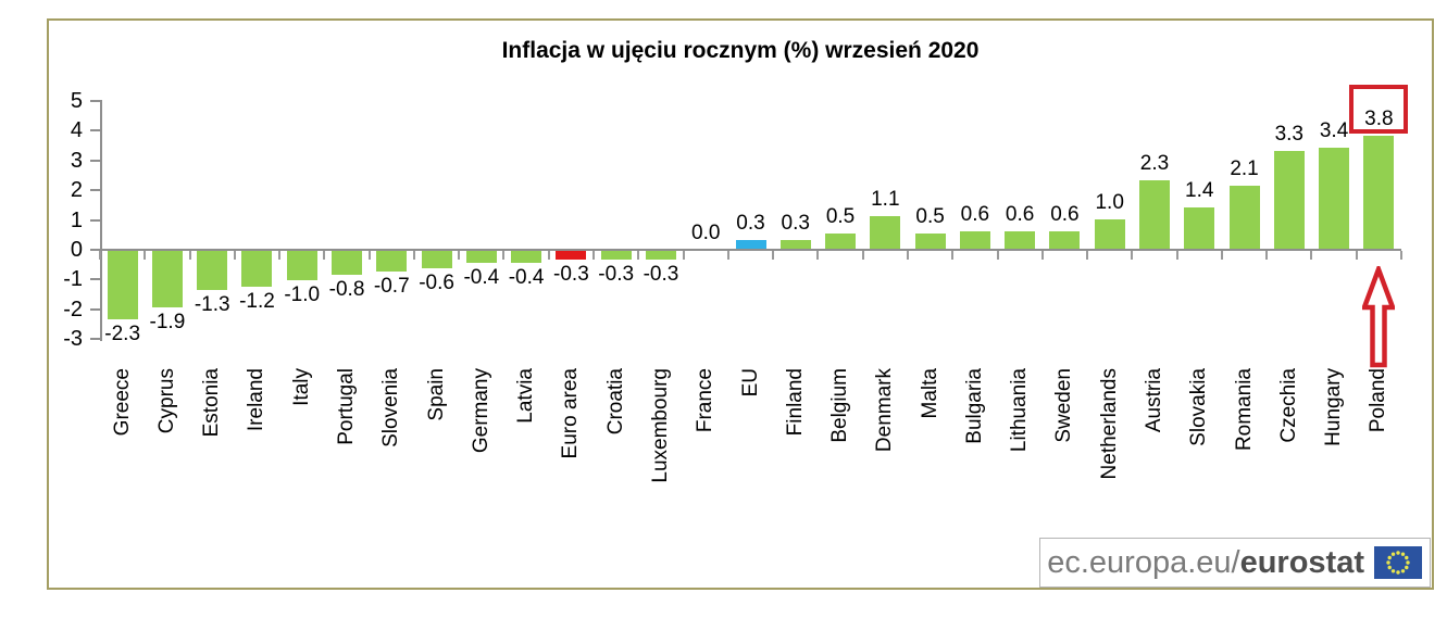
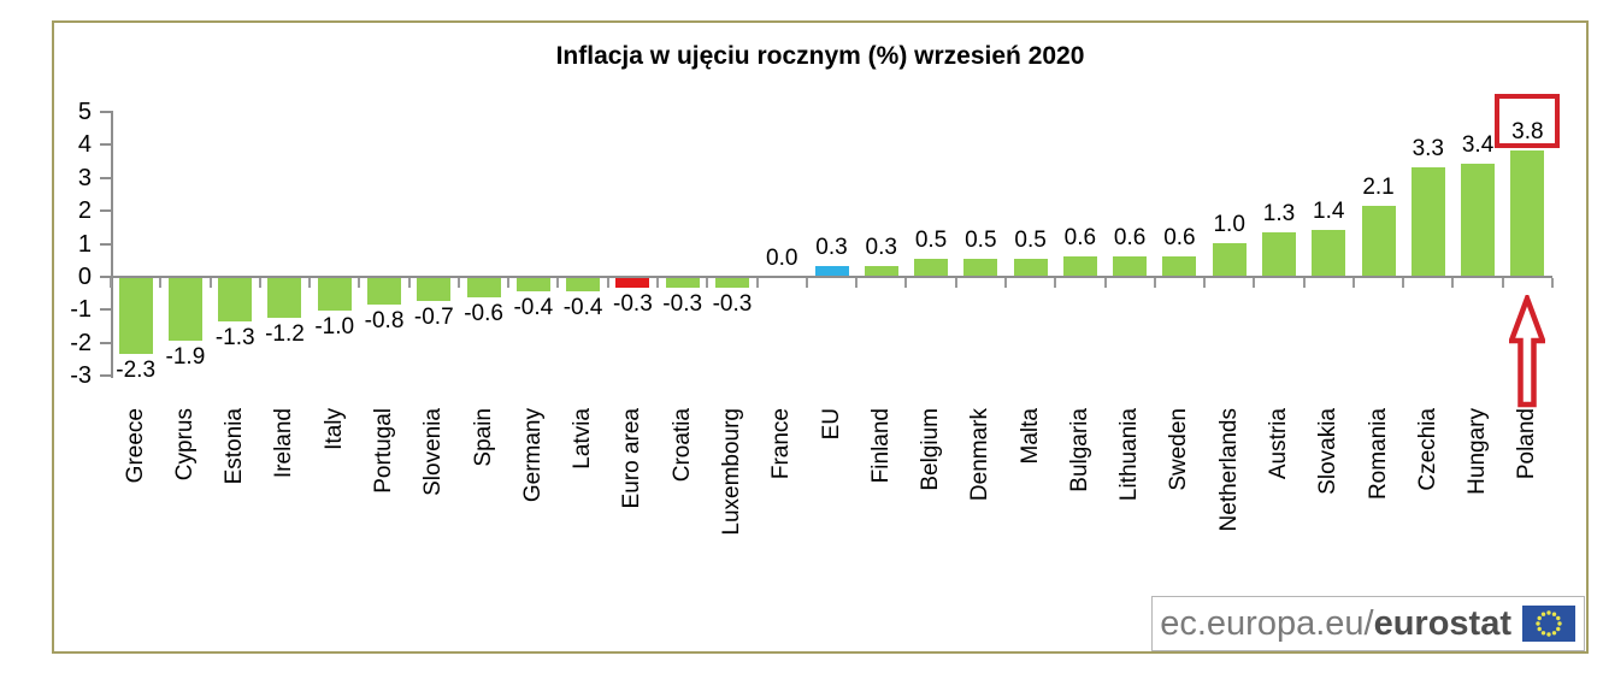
Denmark: 1.1 -> 0.5
Austria: 2.3 -> 1.3
